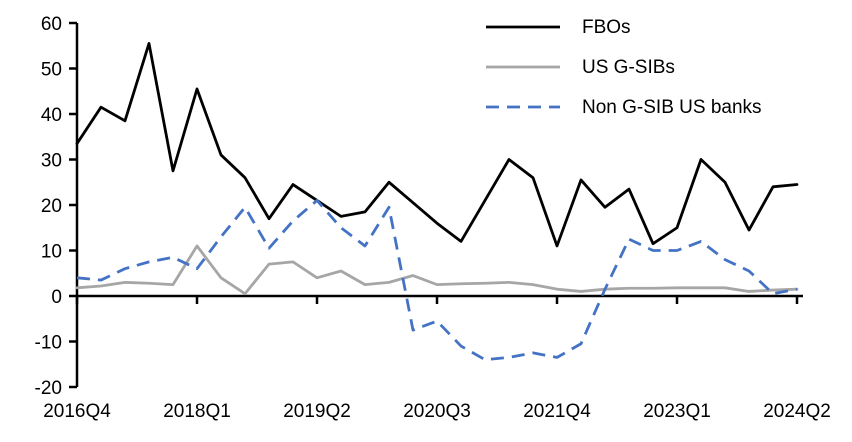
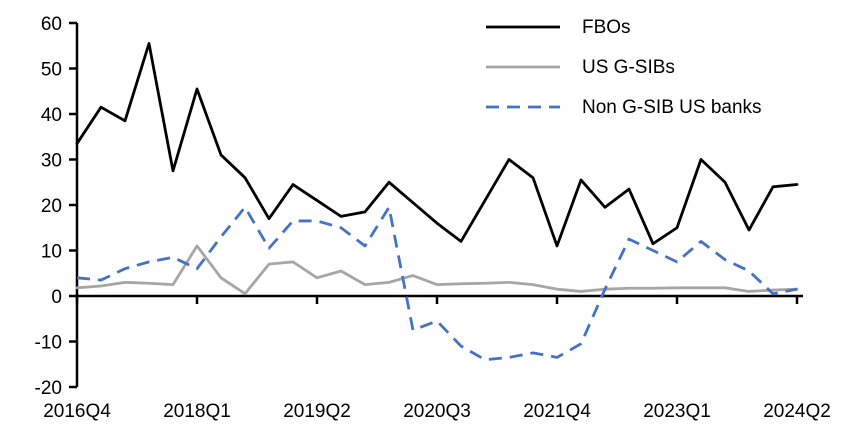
Non G-SIB US banks/2019Q2: 21 -> 16
Non G-SIB US banks/2023Q1: 10 -> 8
